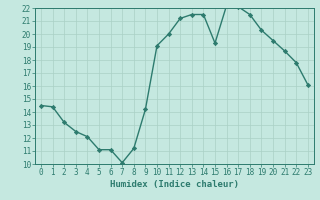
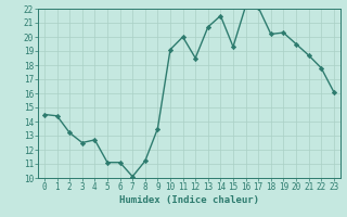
4: 12.1 -> 12.7
9: 14.2 -> 13.5
12: 21.2 -> 18.5
13: 21.5 -> 20.7
18: 21.5 -> 20.2
